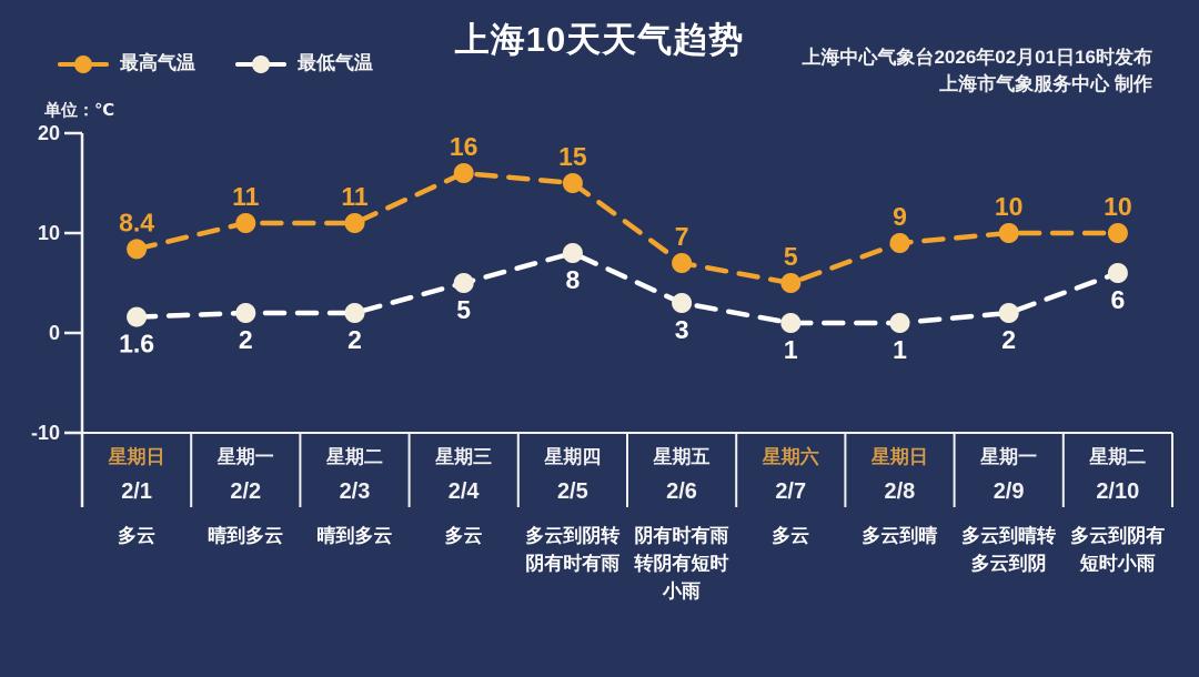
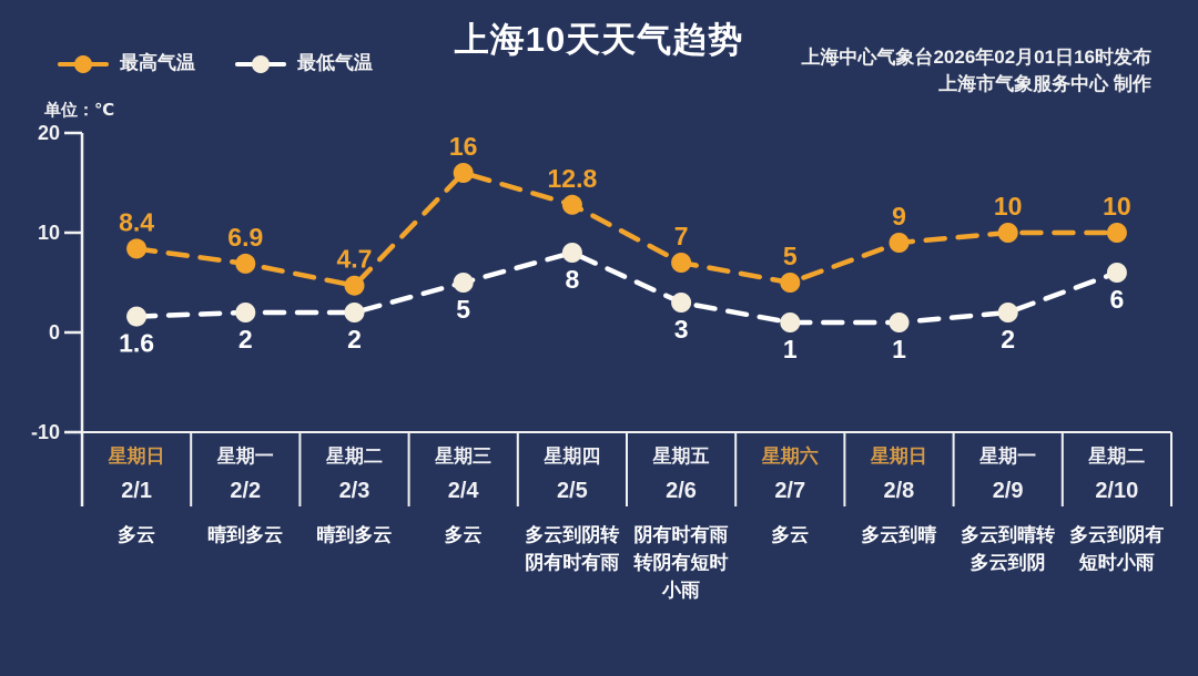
最高气温/2/2: 11 -> 6.9
最高气温/2/3: 11 -> 4.7
最高气温/2/5: 15 -> 12.8
